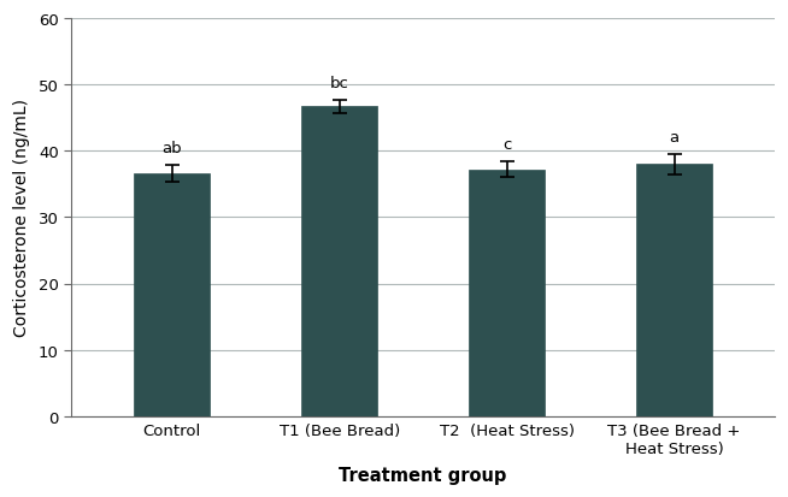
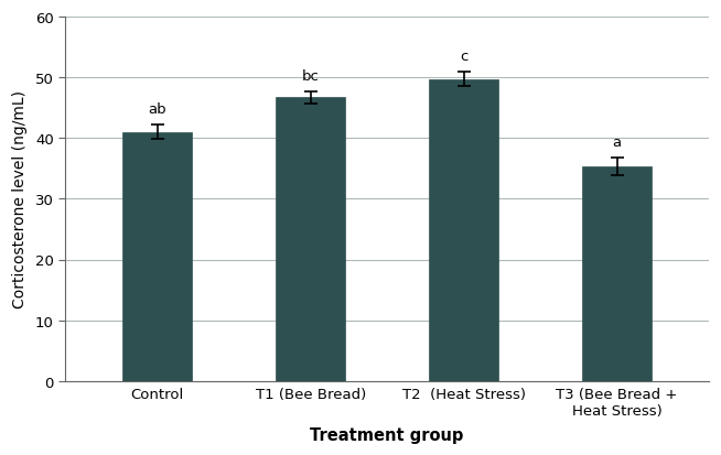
Control: 36.6 -> 41.0
T2 (Heat Stress): 37.2 -> 49.7
T3 (Bee Bread + Heat Stress): 38.0 -> 35.3
